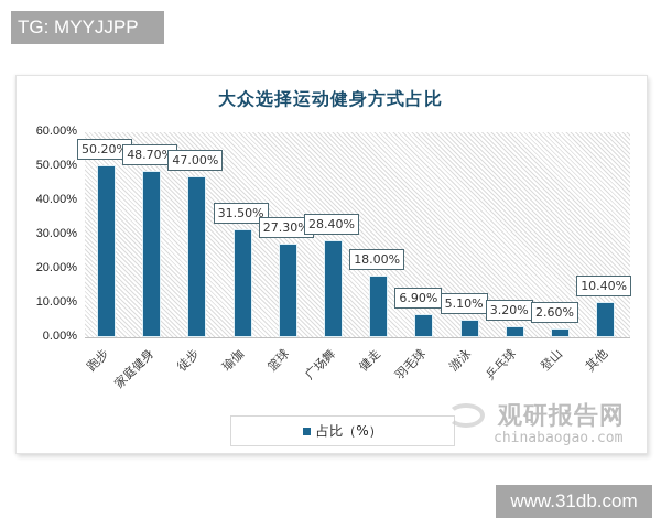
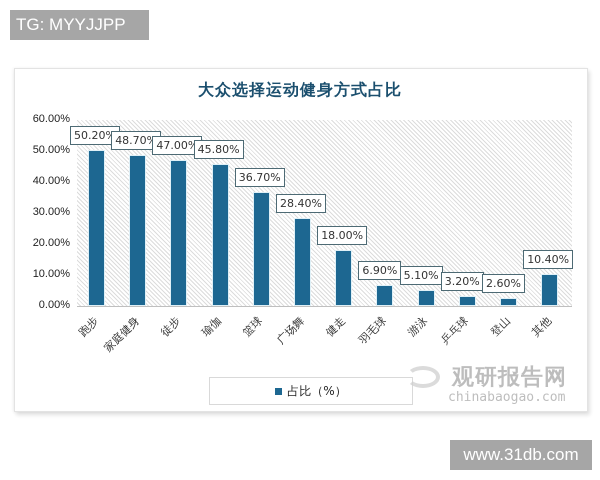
瑜伽: 31.50% -> 45.80%
篮球: 27.30% -> 36.70%
